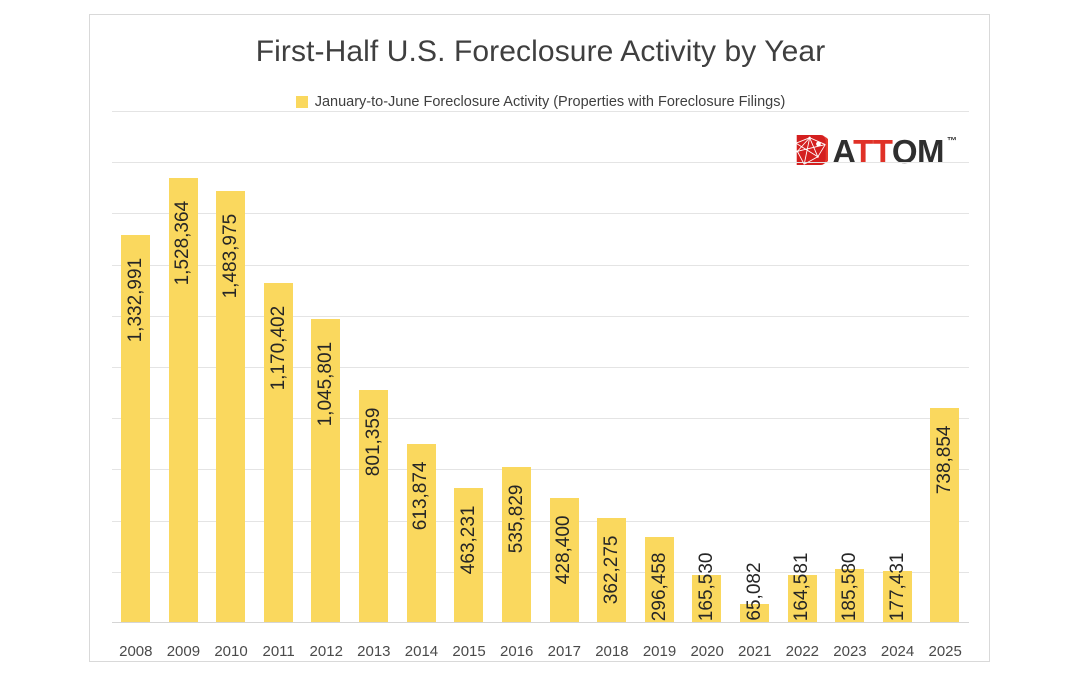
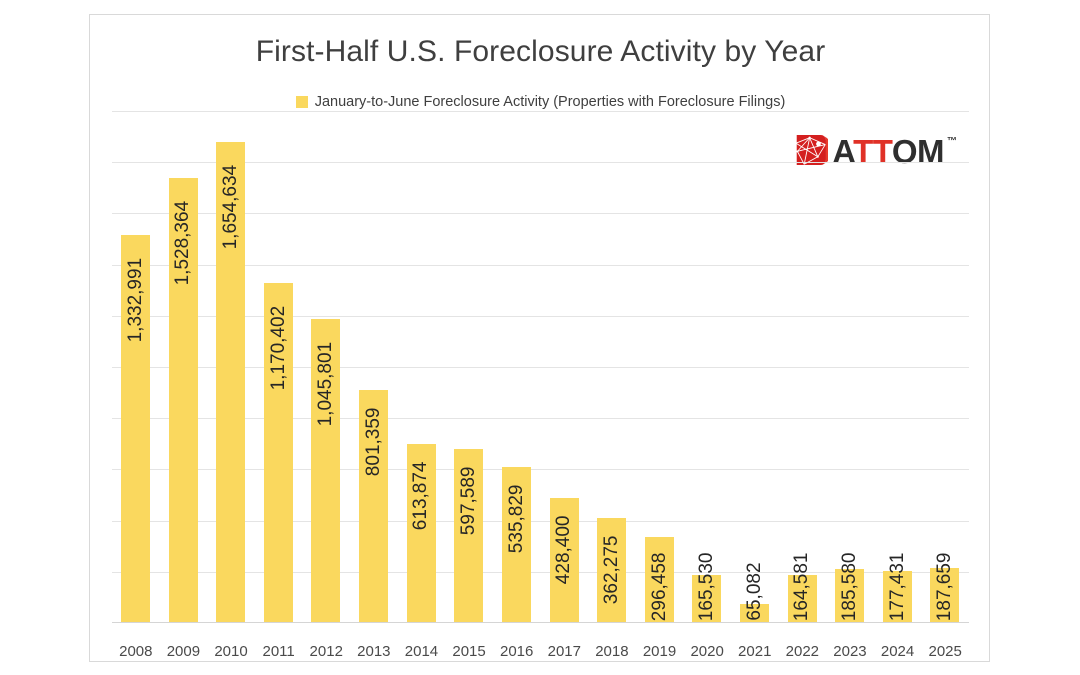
2010: 1,483,975 -> 1,654,634
2015: 463,231 -> 597,589
2025: 738,854 -> 187,659
